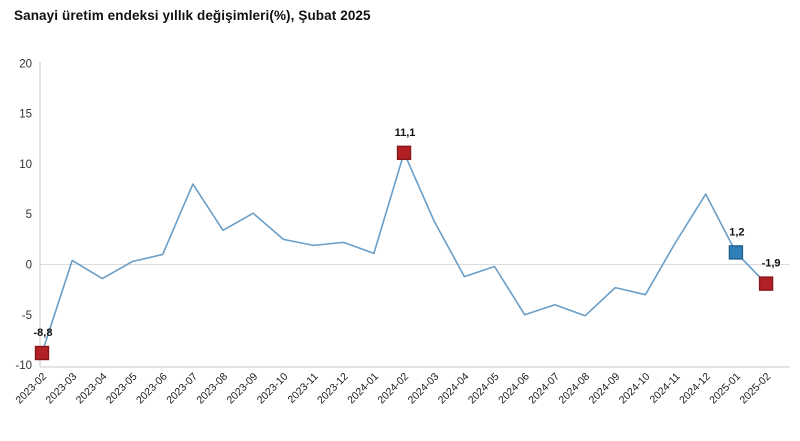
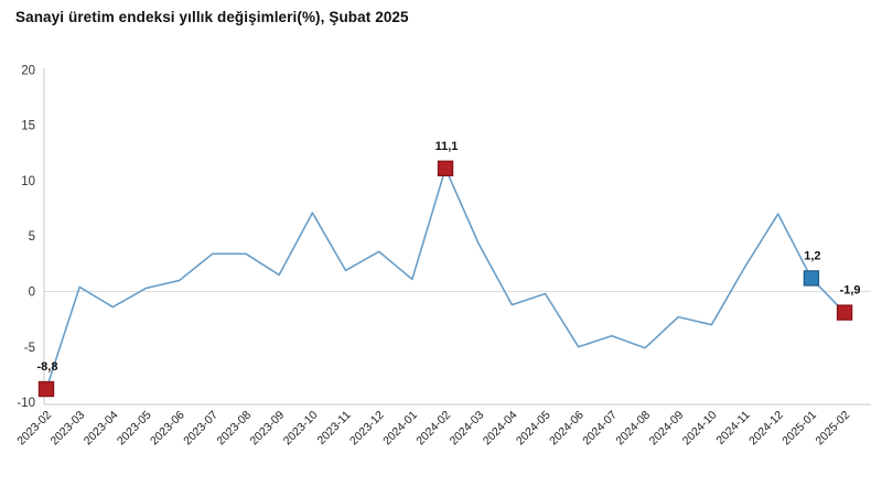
2023-07: 8.0 -> 3.4
2023-09: 5.1 -> 1.5
2023-10: 2.5 -> 7.1
2023-12: 2.2 -> 3.6
